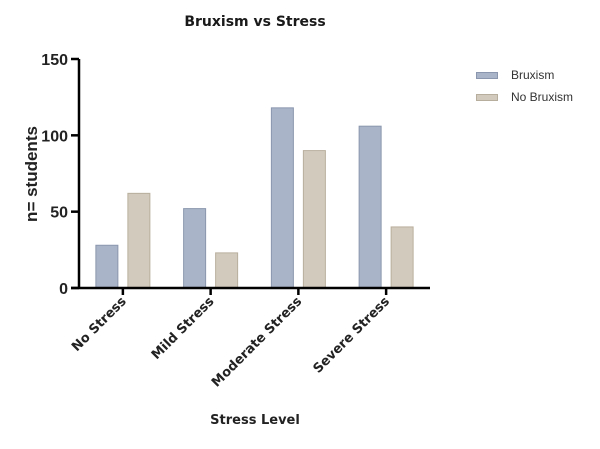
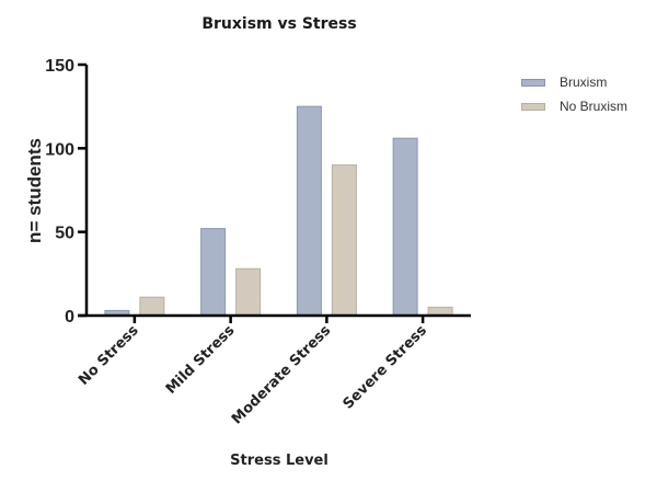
Bruxism/No Stress: 28 -> 3
No Bruxism/No Stress: 62 -> 11
No Bruxism/Mild Stress: 23 -> 28
Bruxism/Moderate Stress: 118 -> 125
No Bruxism/Severe Stress: 40 -> 5
